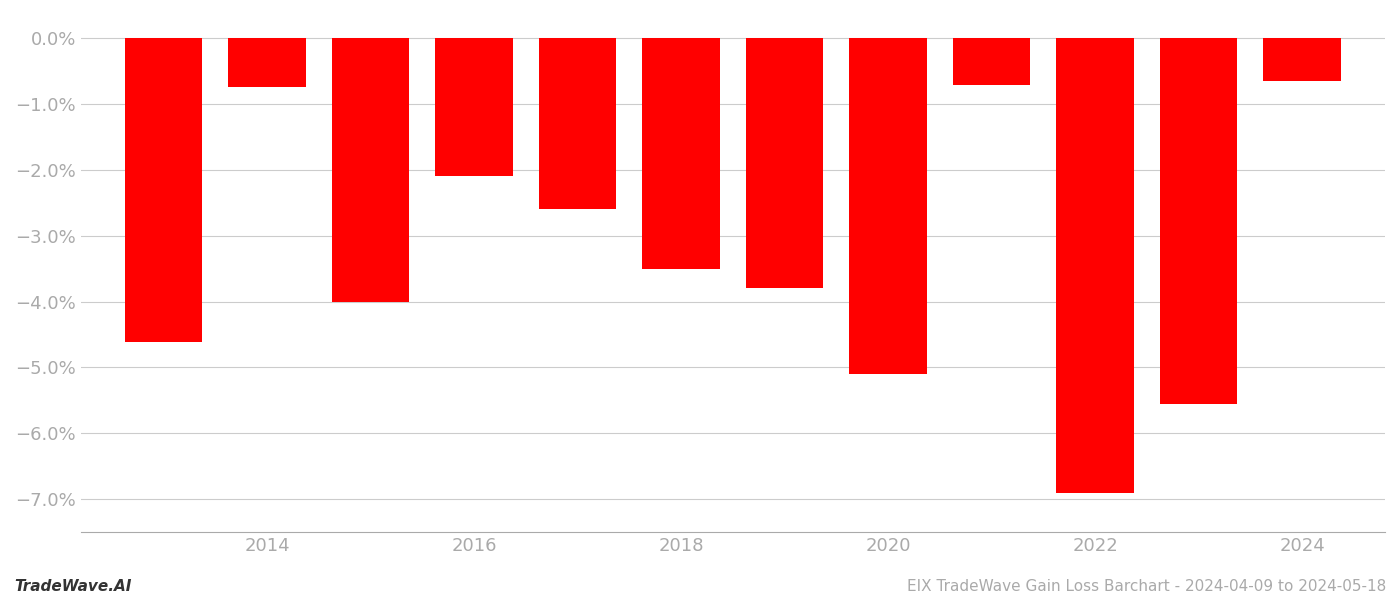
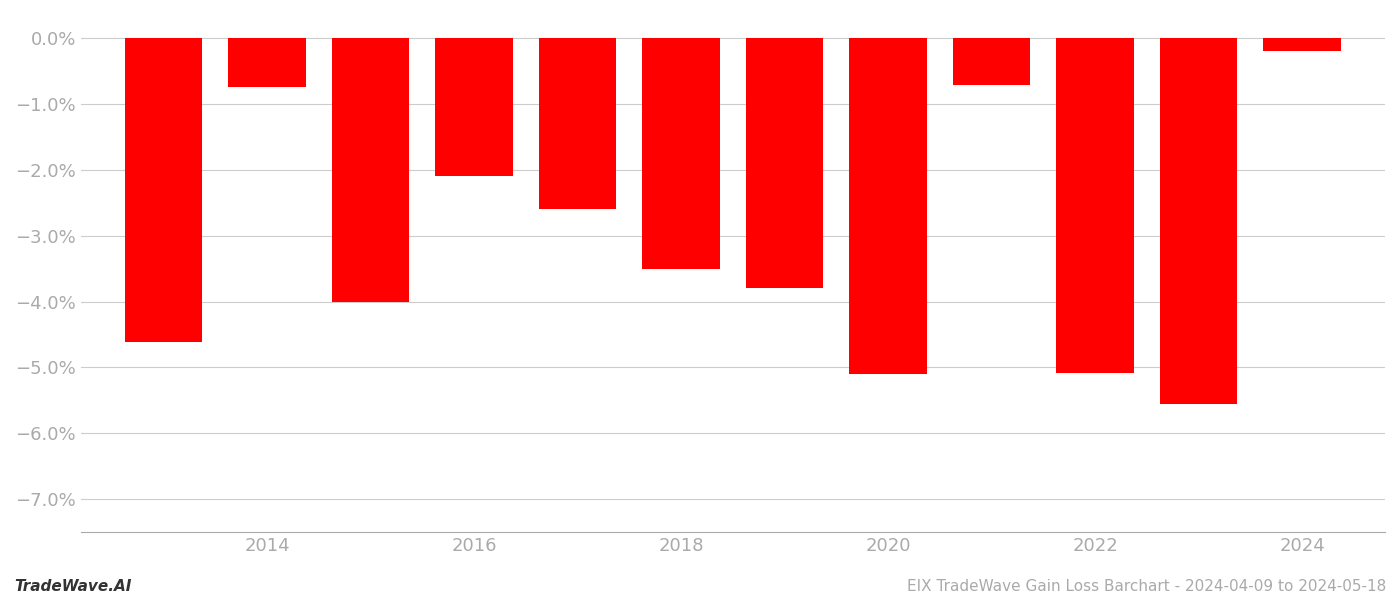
2022: -6.90% -> -5.08%
2024: -0.65% -> -0.20%
